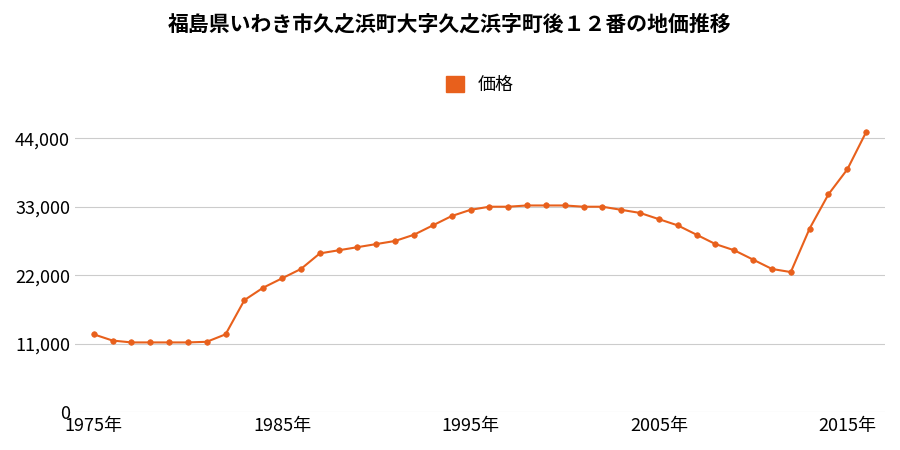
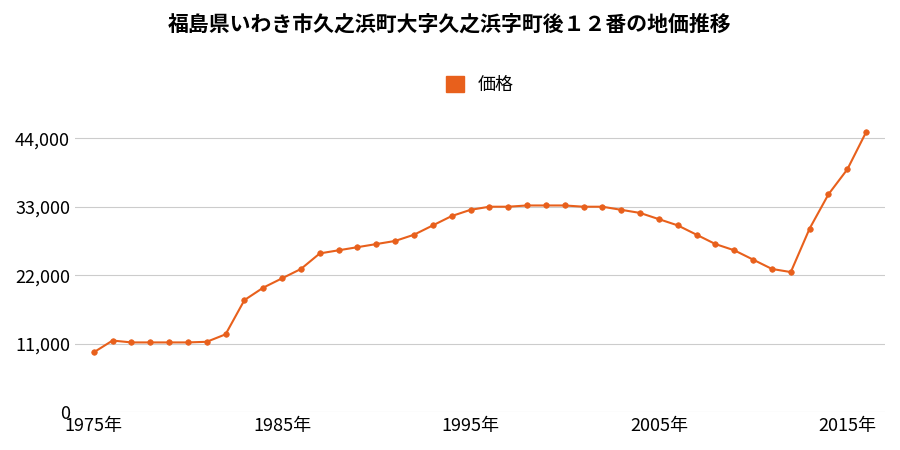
1975年: 12,500 -> 9,600
